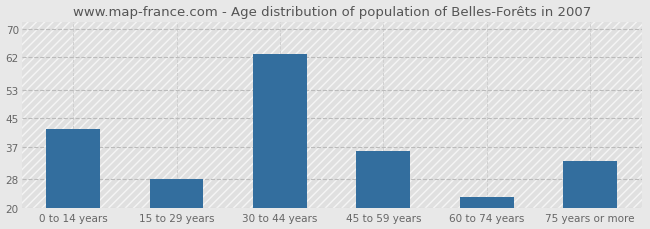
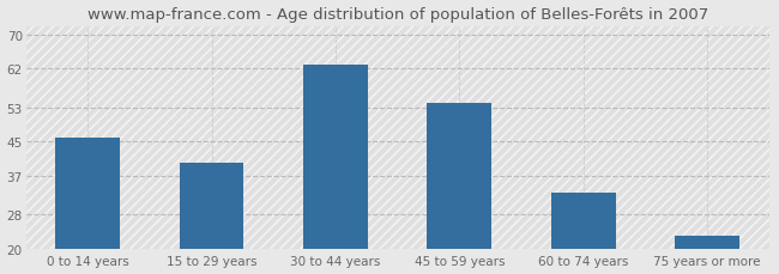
0 to 14 years: 42 -> 46
15 to 29 years: 28 -> 40
45 to 59 years: 36 -> 54
60 to 74 years: 23 -> 33
75 years or more: 33 -> 23
